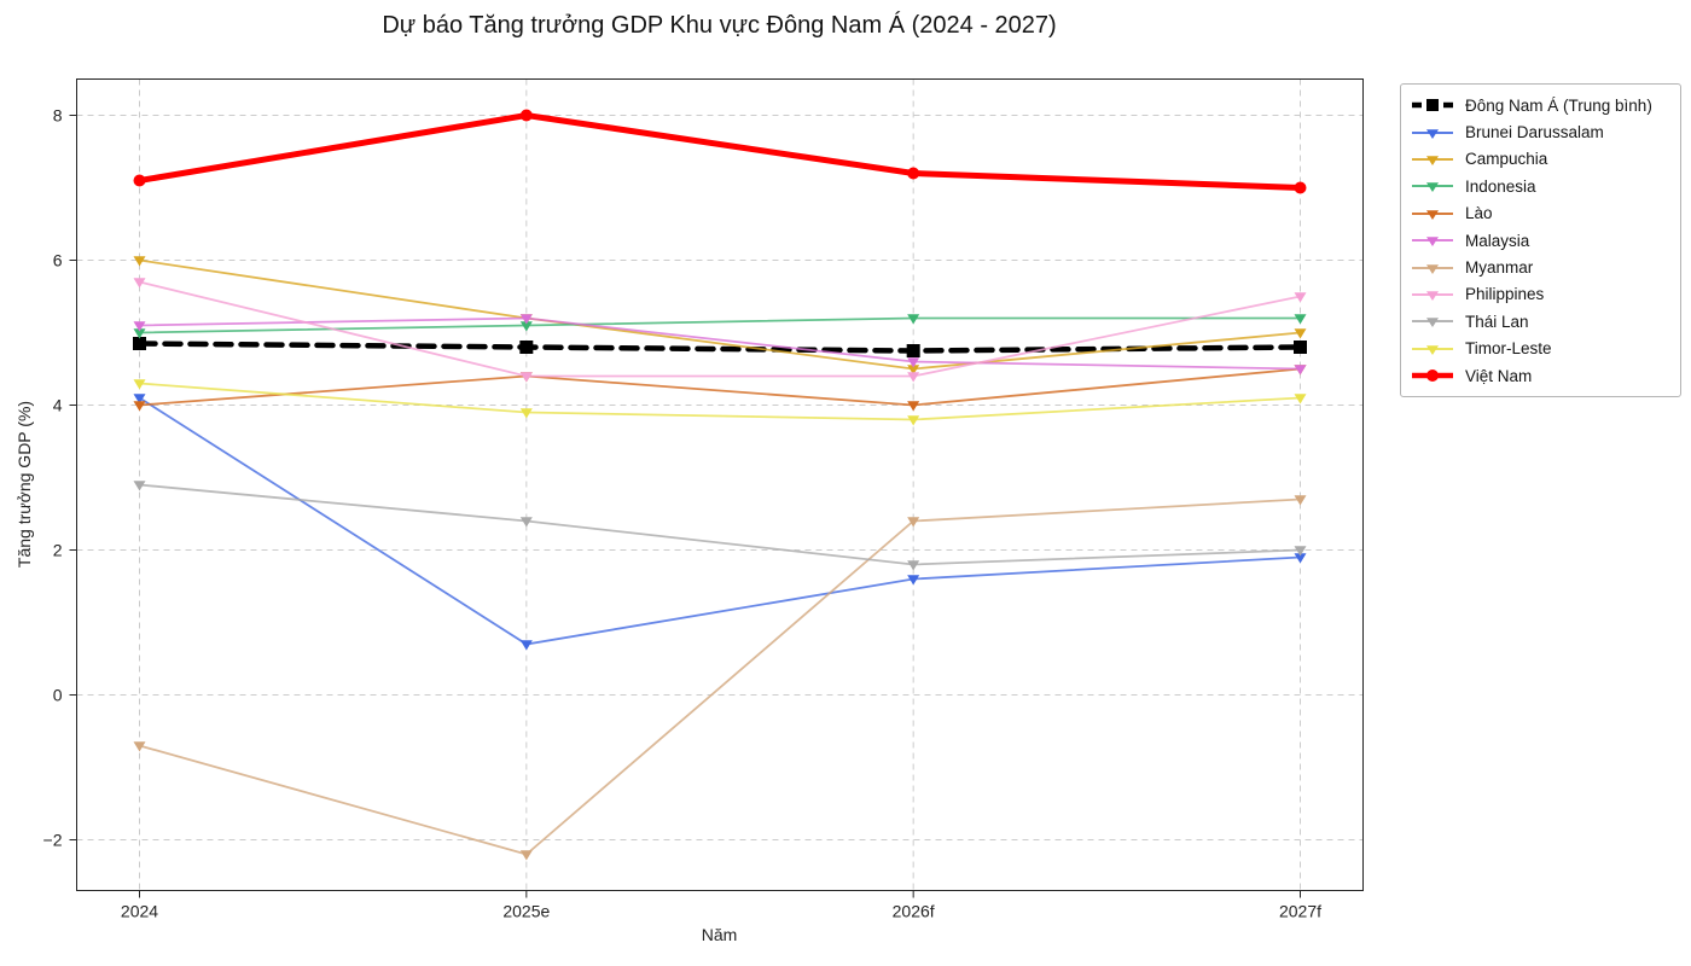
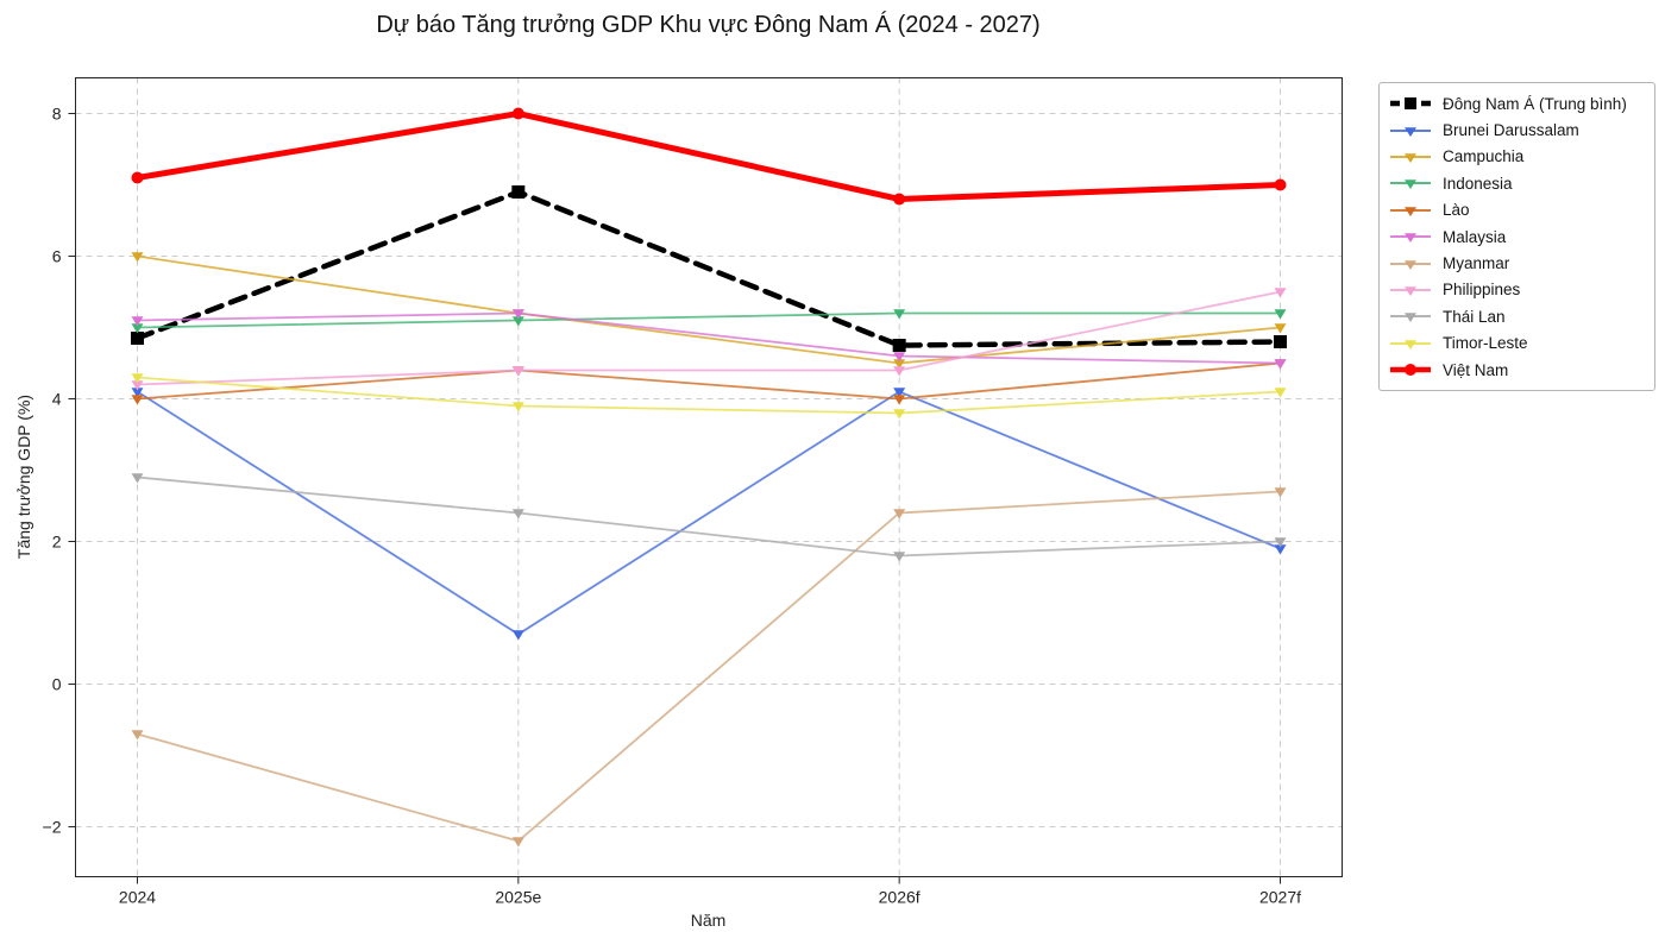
Philippines/2024: 5.7 -> 4.2
Đông Nam Á (Trung bình)/2025e: 4.8 -> 6.9
Brunei Darussalam/2026f: 1.6 -> 4.1
Việt Nam/2026f: 7.2 -> 6.8
